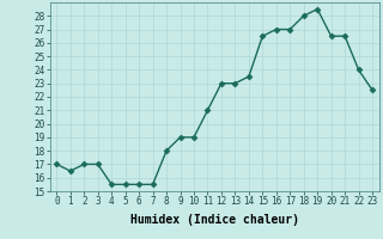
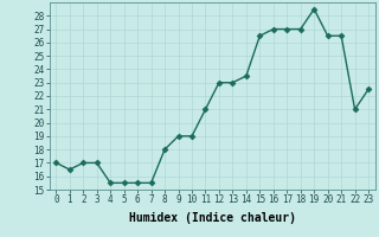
18: 28.0 -> 27.0
22: 24.0 -> 21.0
